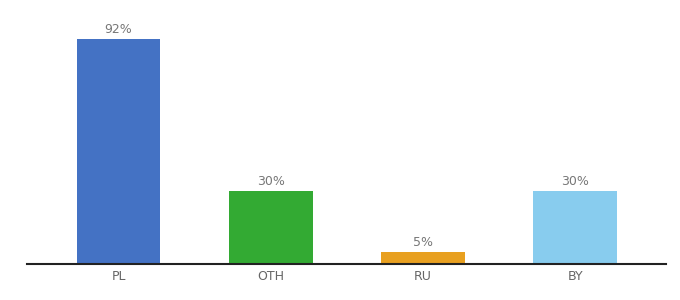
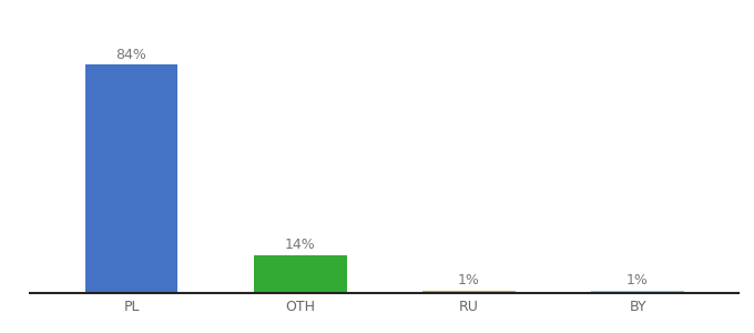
PL: 92% -> 84%
OTH: 30% -> 14%
RU: 5% -> 1%
BY: 30% -> 1%
